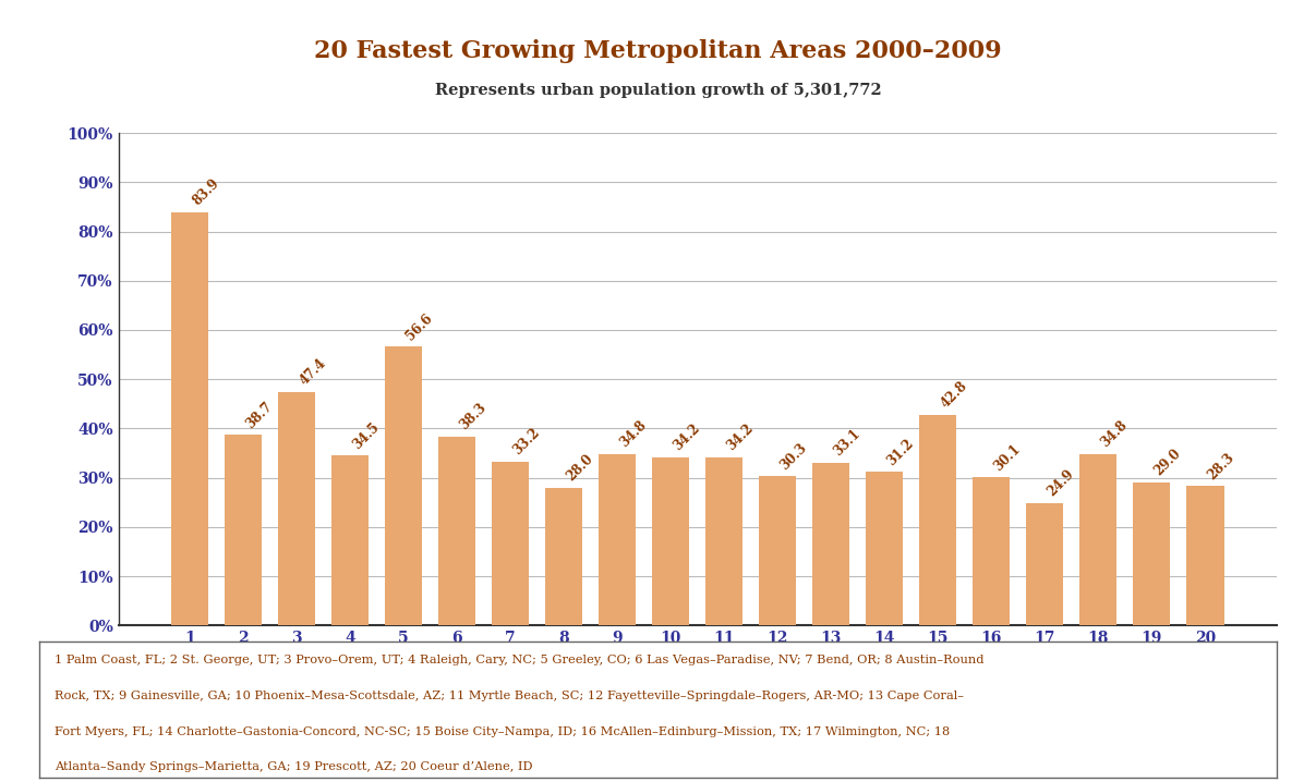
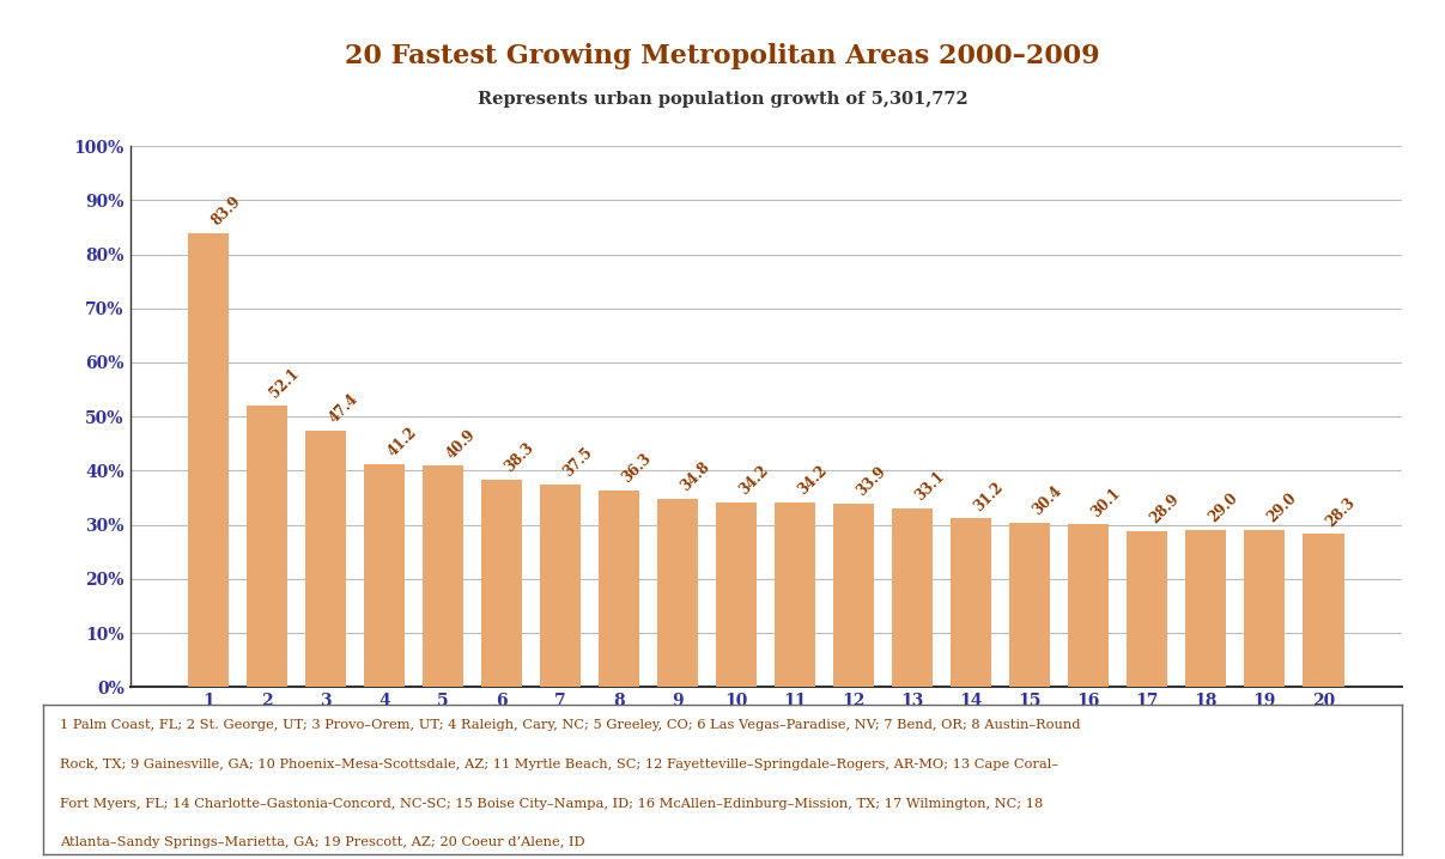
2: 38.7 -> 52.1
4: 34.5 -> 41.2
5: 56.6 -> 40.9
7: 33.2 -> 37.5
8: 28.0 -> 36.3
12: 30.3 -> 33.9
15: 42.8 -> 30.4
17: 24.9 -> 28.9
18: 34.8 -> 29.0
